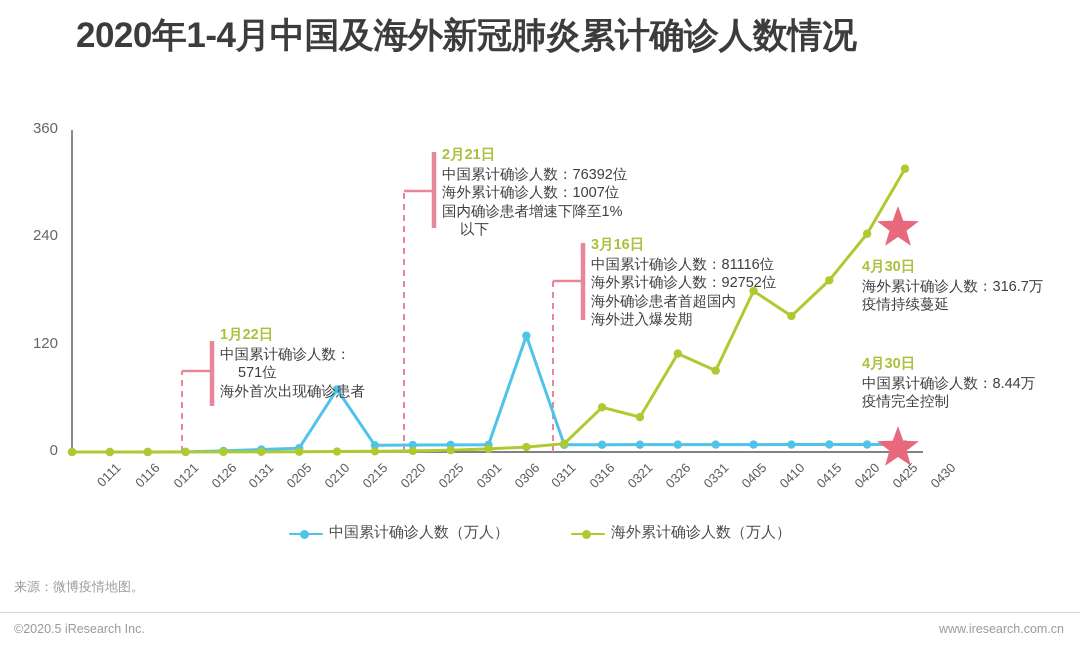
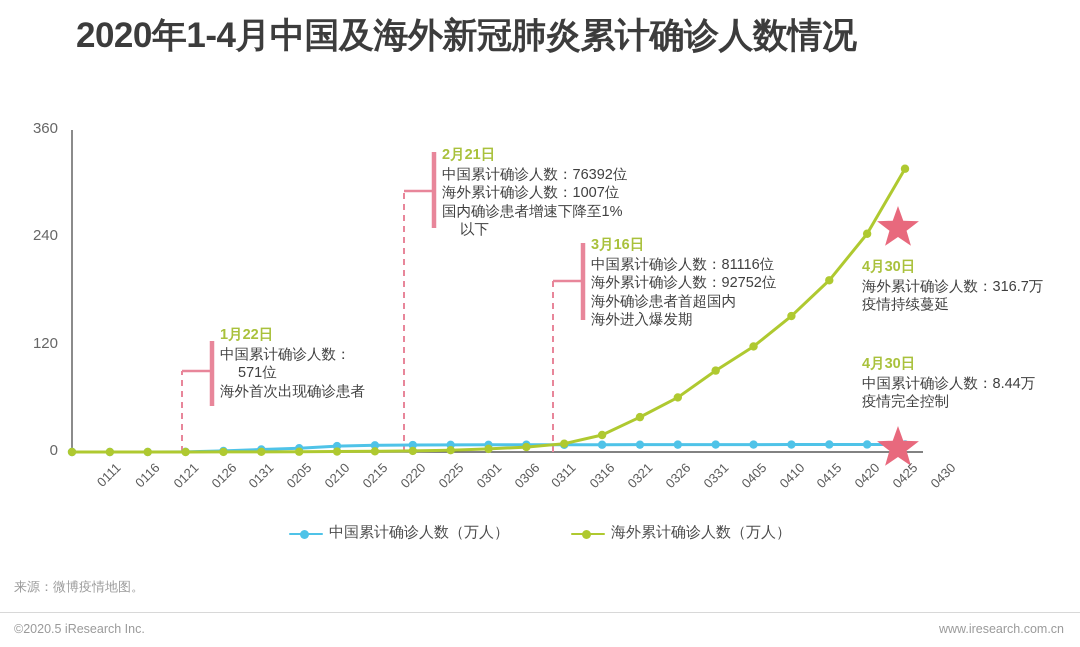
中国累计确诊人数（万人）/0215: 70 -> 10
中国累计确诊人数（万人）/0311: 130 -> 10
海外累计确诊人数（万人）/0321: 50 -> 20
海外累计确诊人数（万人）/0331: 110 -> 60
海外累计确诊人数（万人）/0410: 180 -> 120
